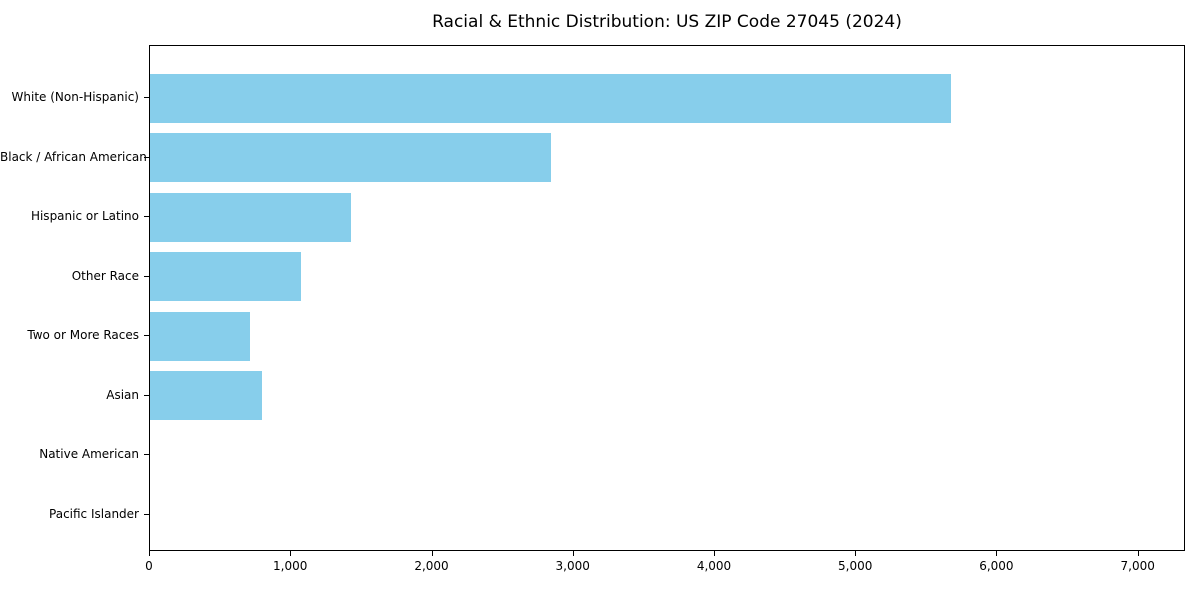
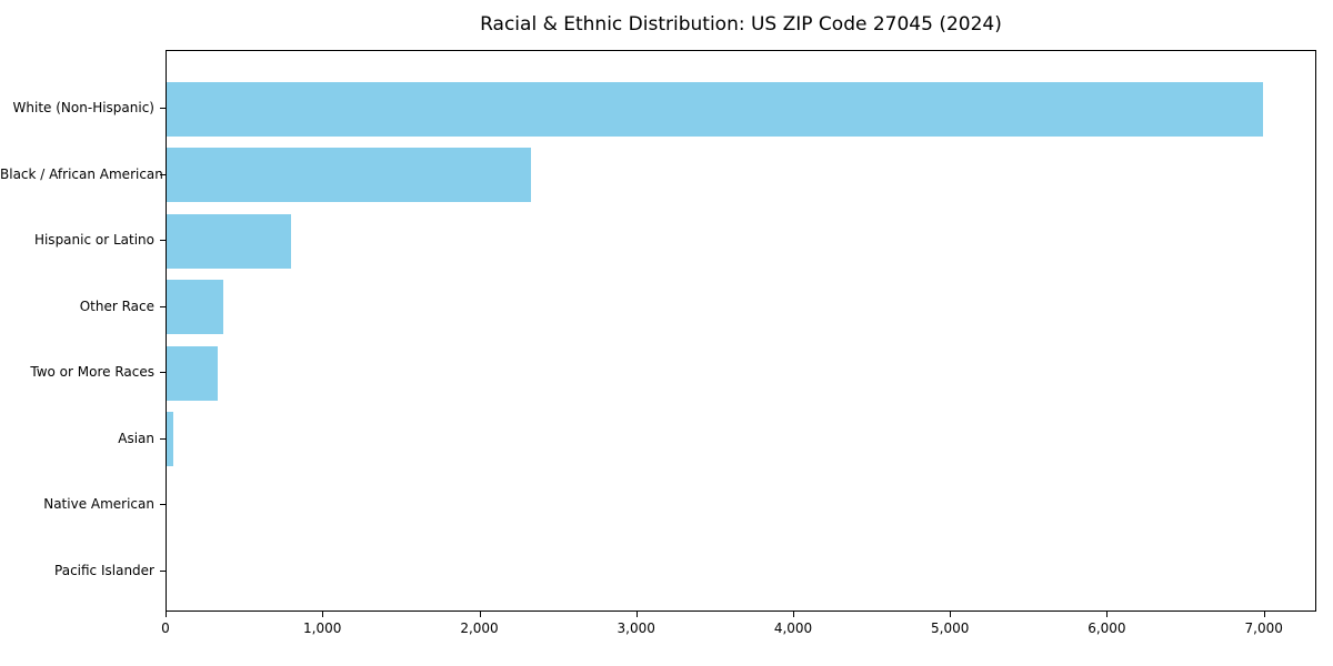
White (Non-Hispanic): 5670 -> 6980
Black / African American: 2840 -> 2320
Hispanic or Latino: 1420 -> 790
Other Race: 1070 -> 360
Two or More Races: 710 -> 320
Asian: 790 -> 40
